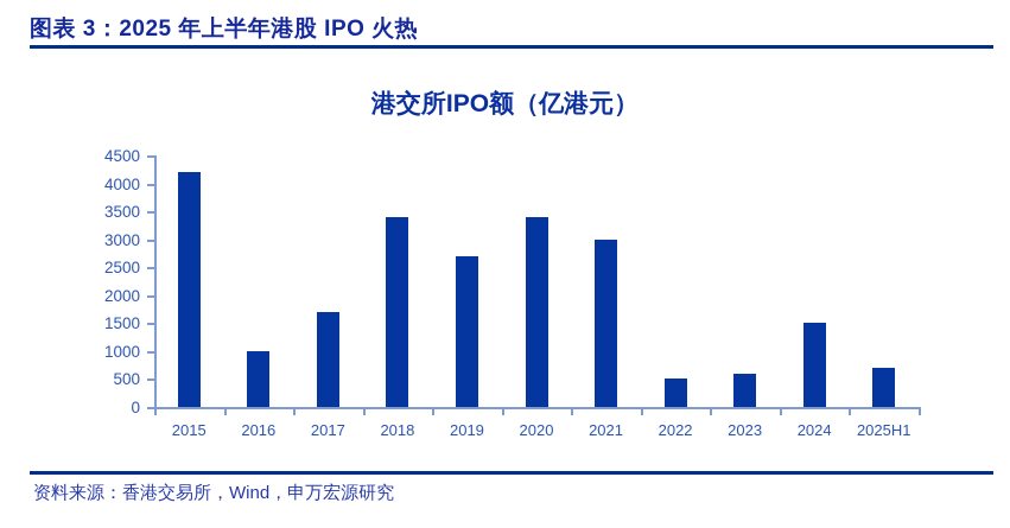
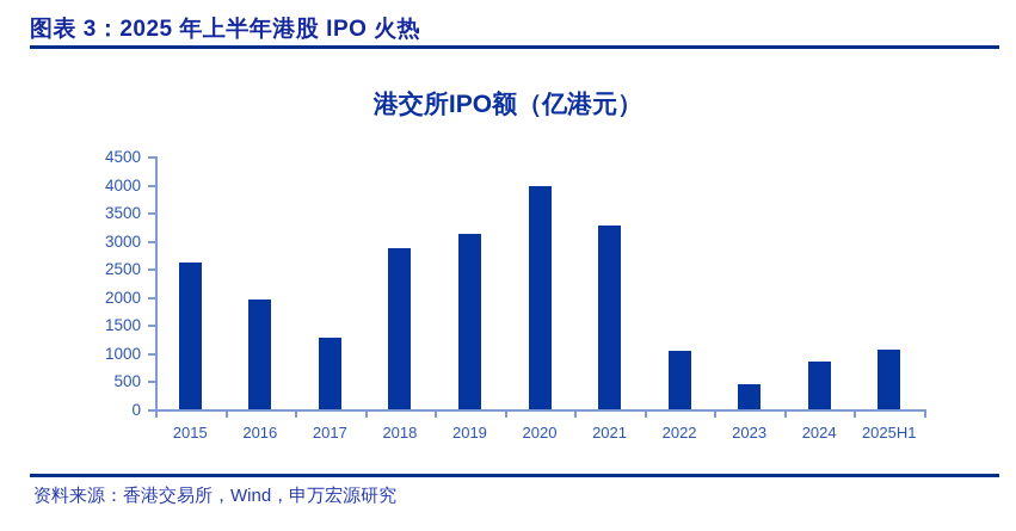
2015: 4200 -> 2600
2016: 1000 -> 2000
2017: 1700 -> 1300
2018: 3400 -> 2900
2019: 2700 -> 3100
2020: 3400 -> 4000
2021: 3000 -> 3300
2022: 500 -> 1000
2023: 600 -> 400
2024: 1500 -> 800
2025H1: 700 -> 1100
